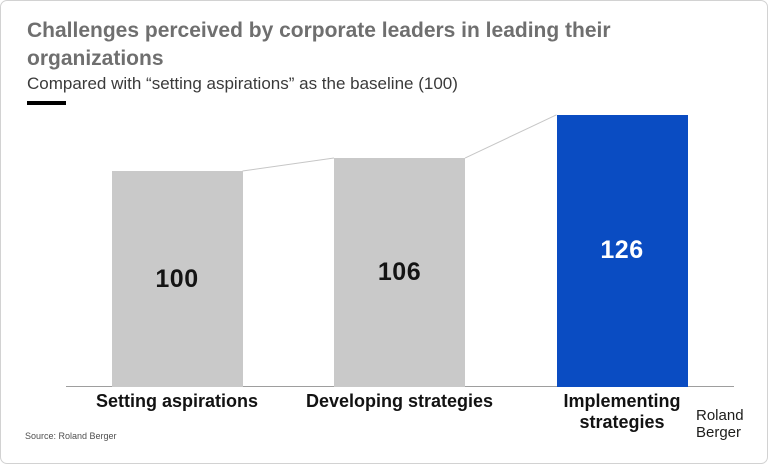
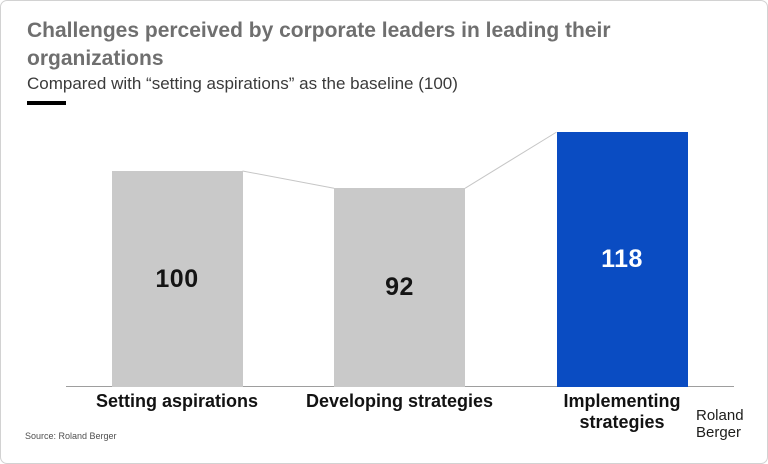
Developing strategies: 106 -> 92
Implementing strategies: 126 -> 118
